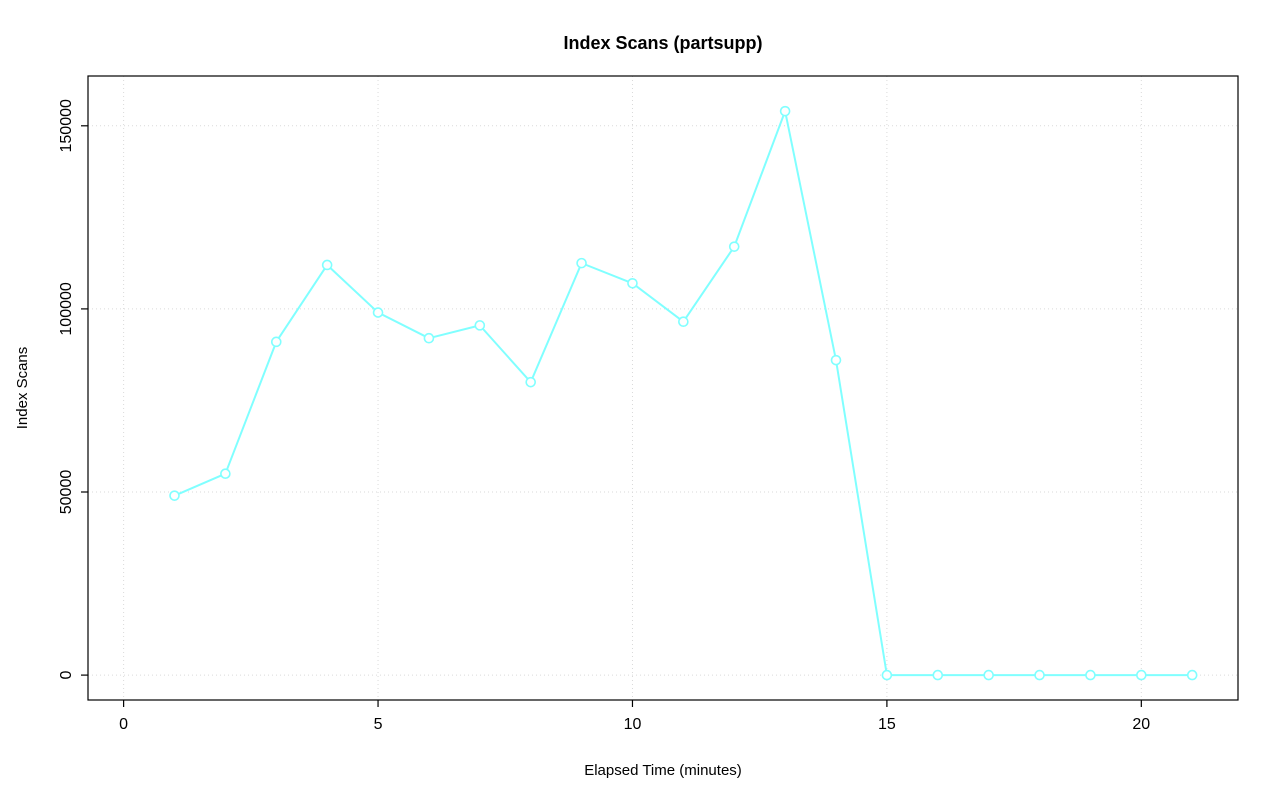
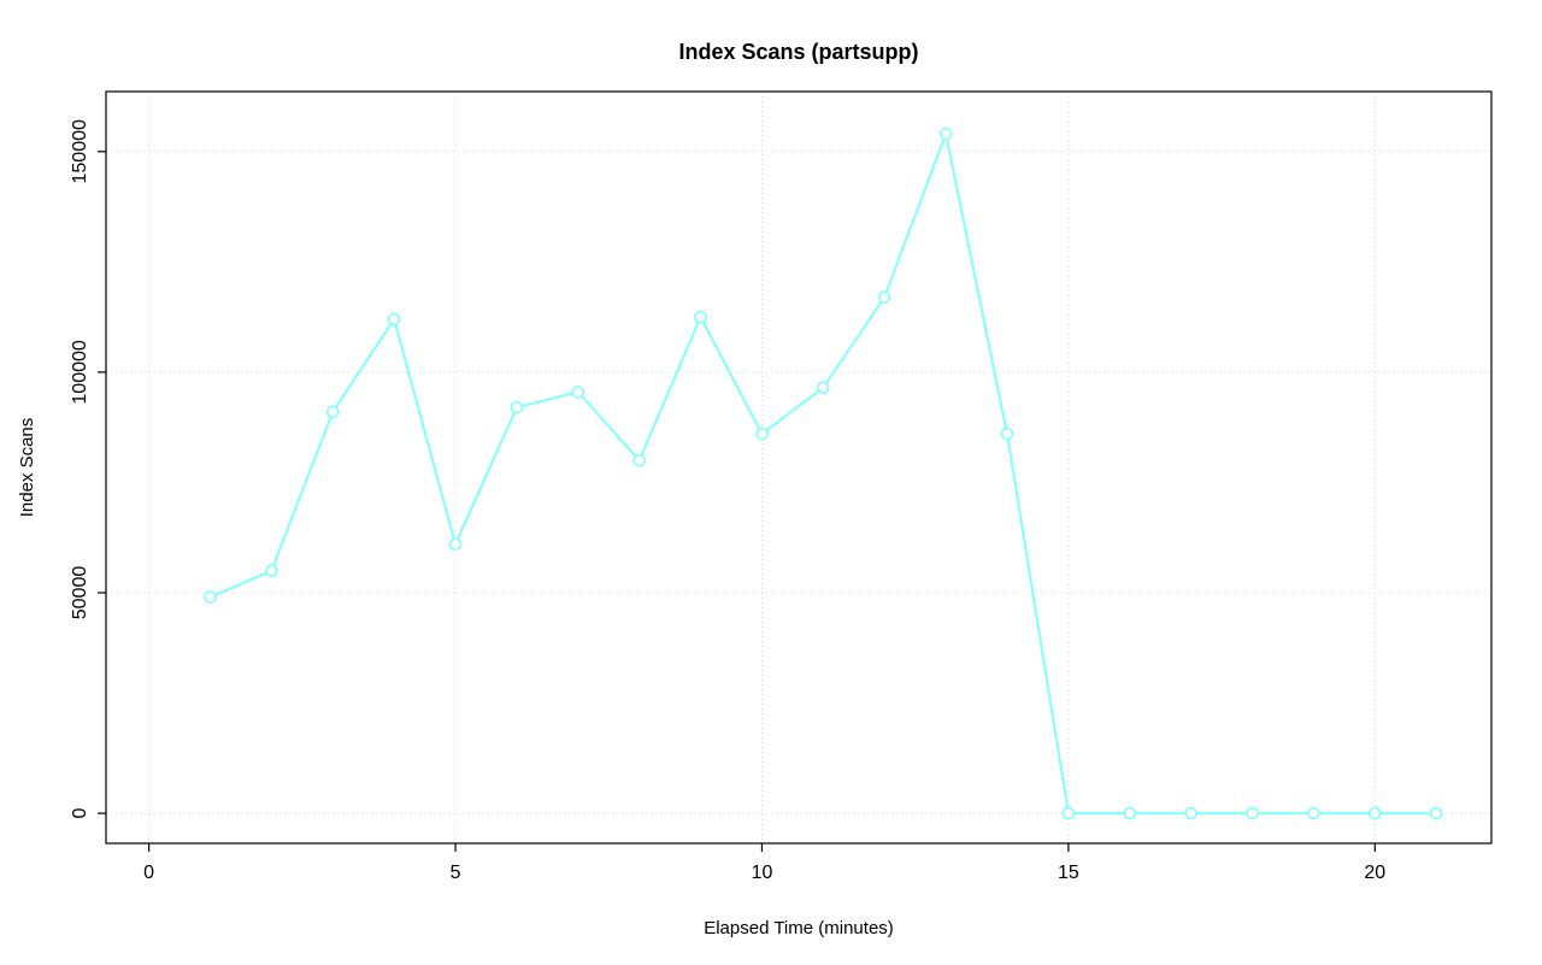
5: 99000 -> 61000
10: 107000 -> 86000
